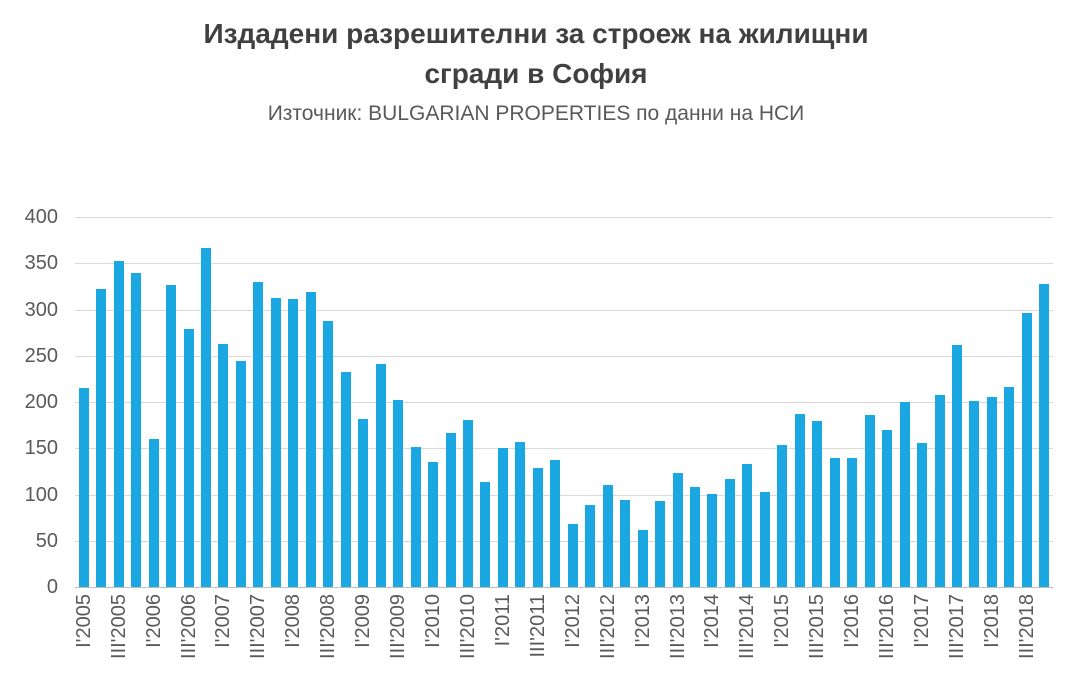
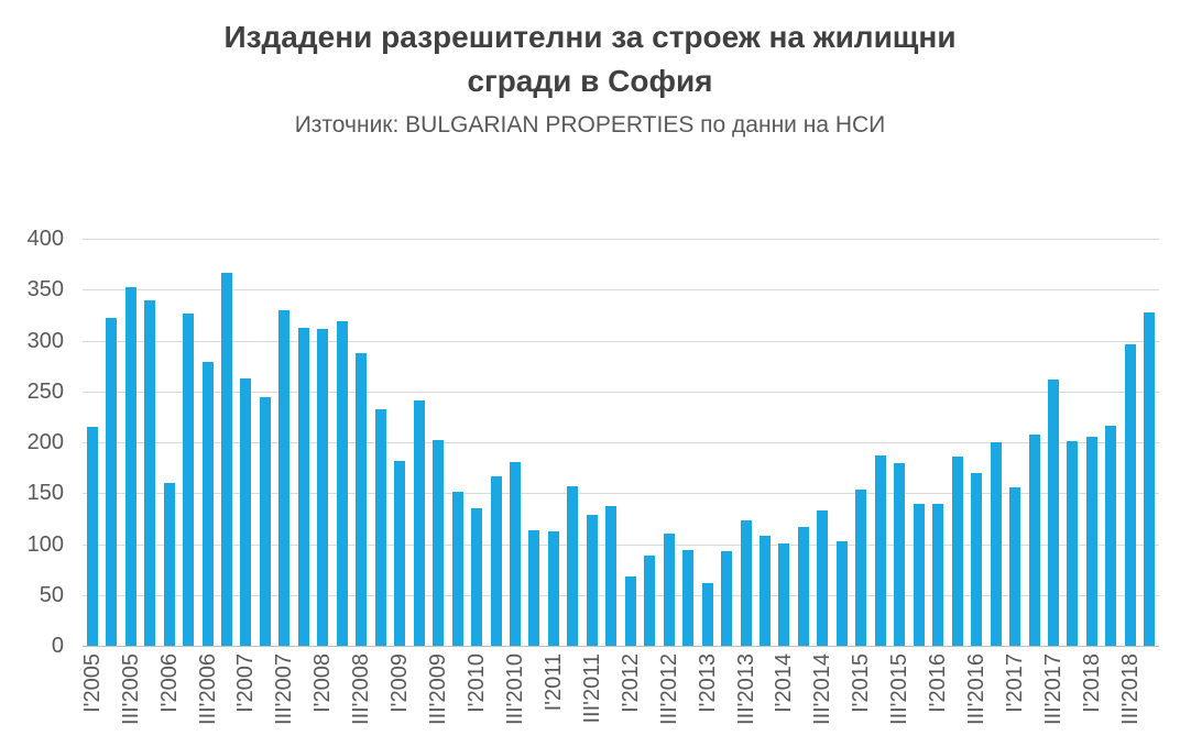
I'2011: 150 -> 110
